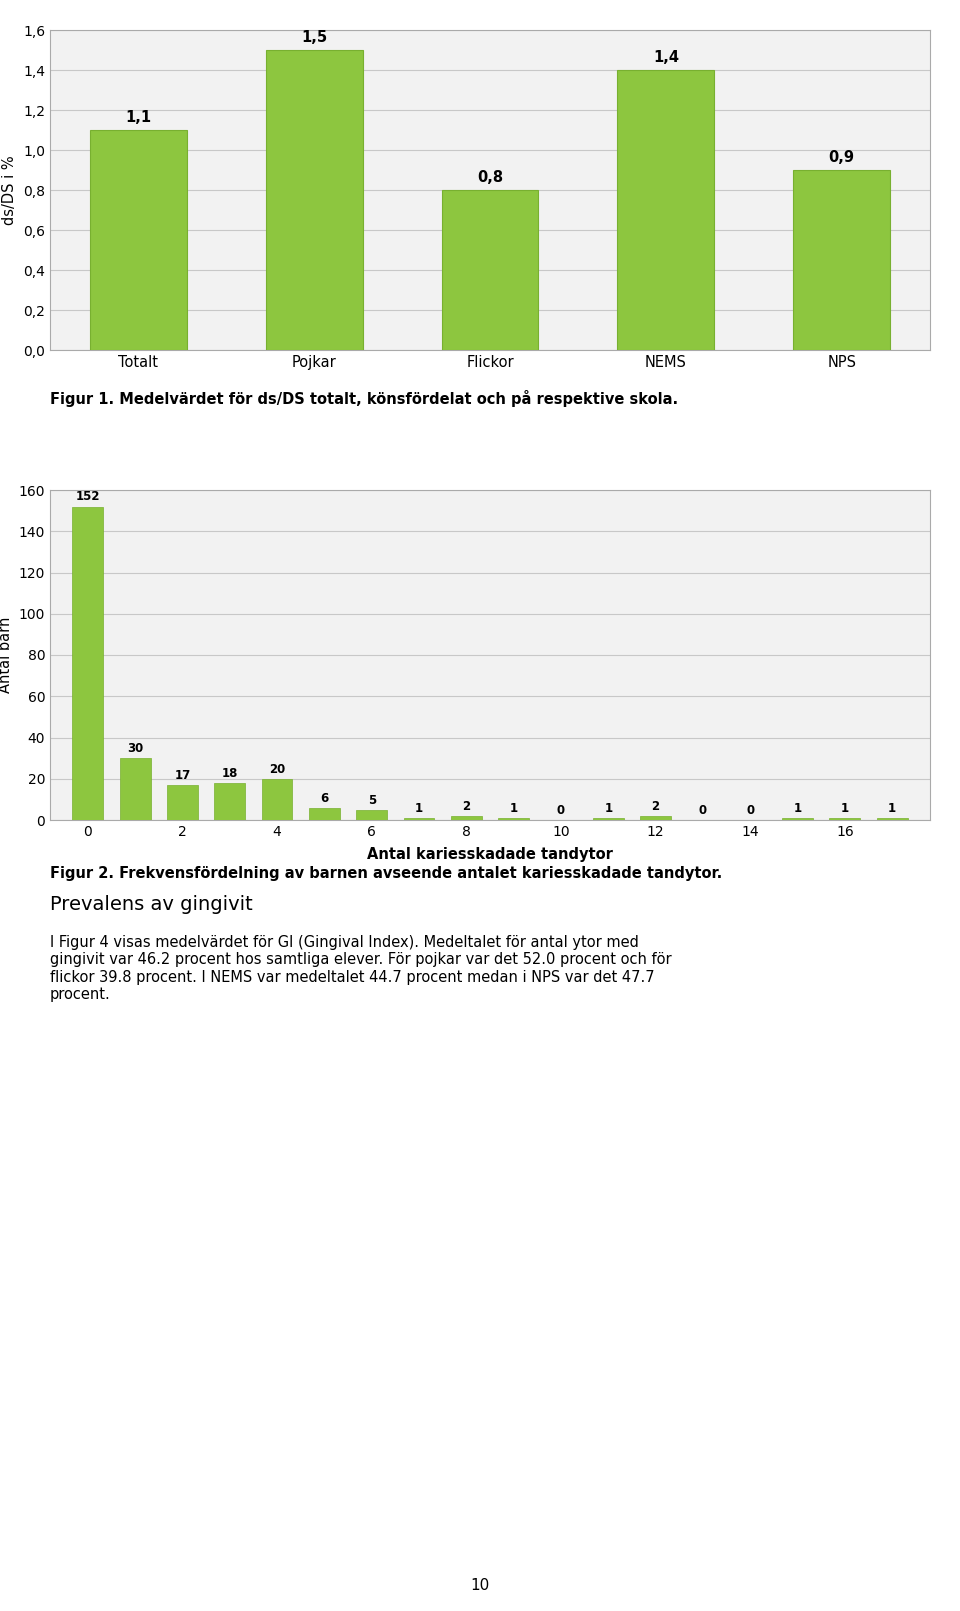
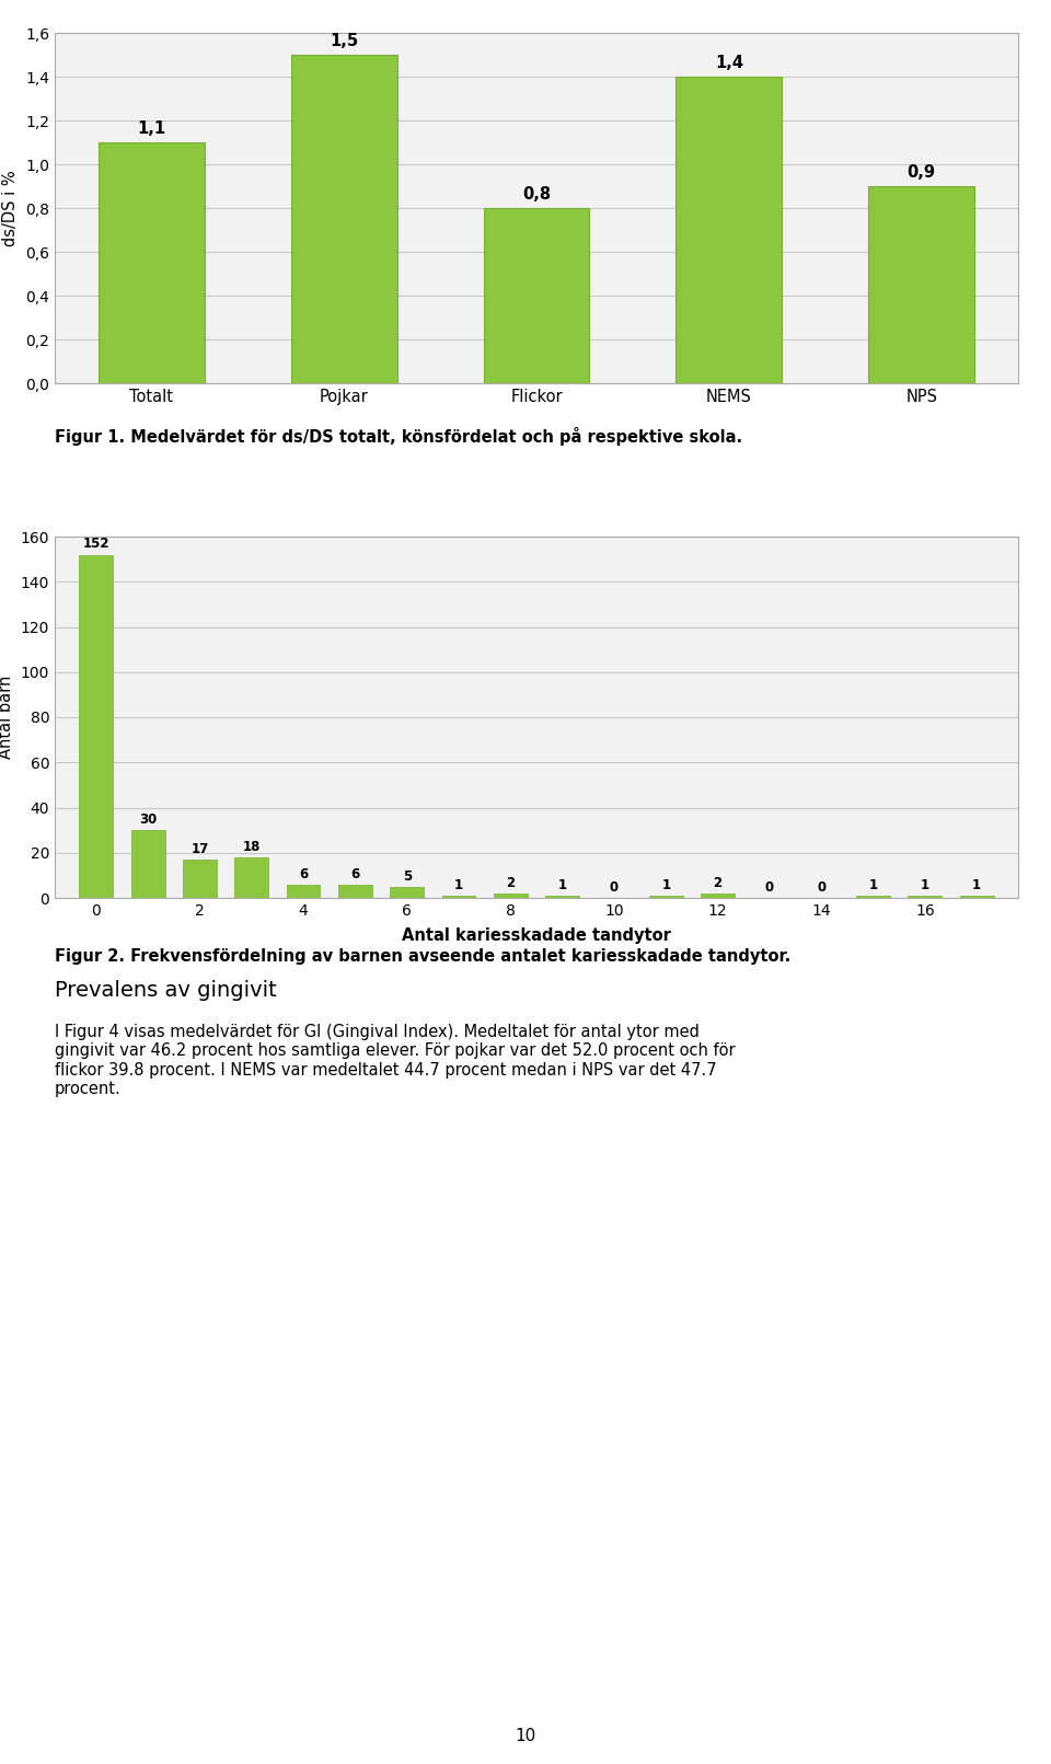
4: 20 -> 6
